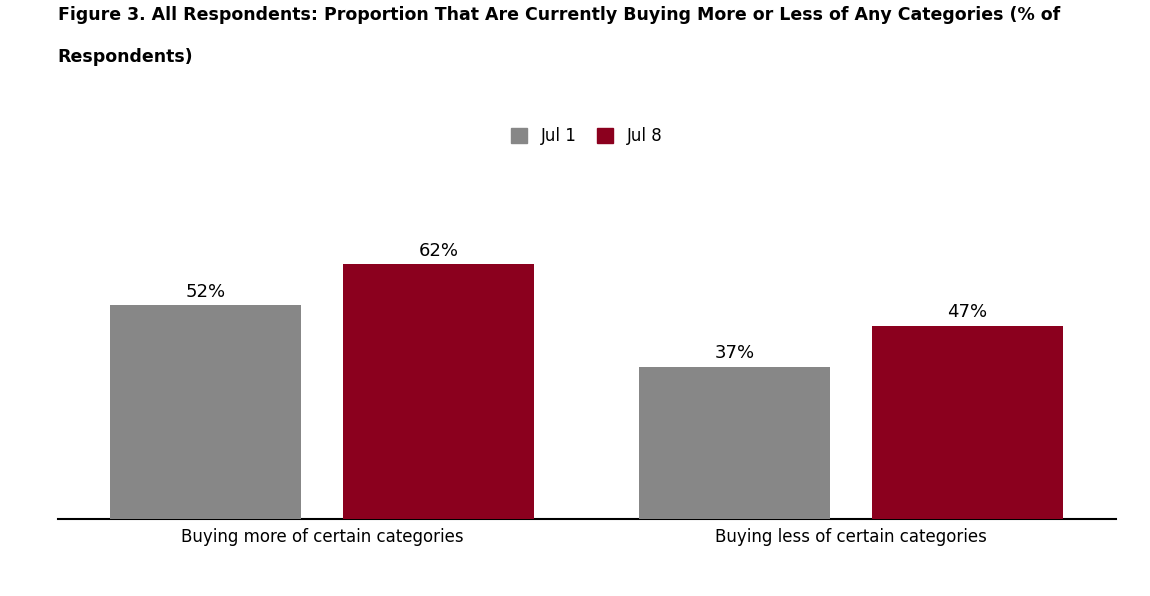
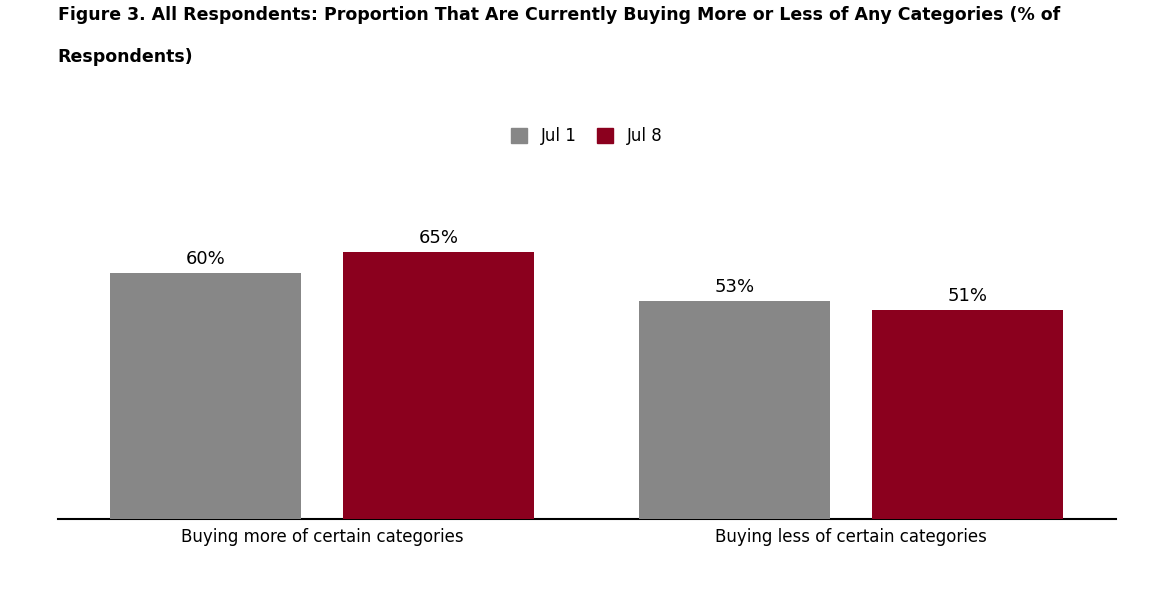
Jul 1/Buying more of certain categories: 52% -> 60%
Jul 8/Buying more of certain categories: 62% -> 65%
Jul 1/Buying less of certain categories: 37% -> 53%
Jul 8/Buying less of certain categories: 47% -> 51%
